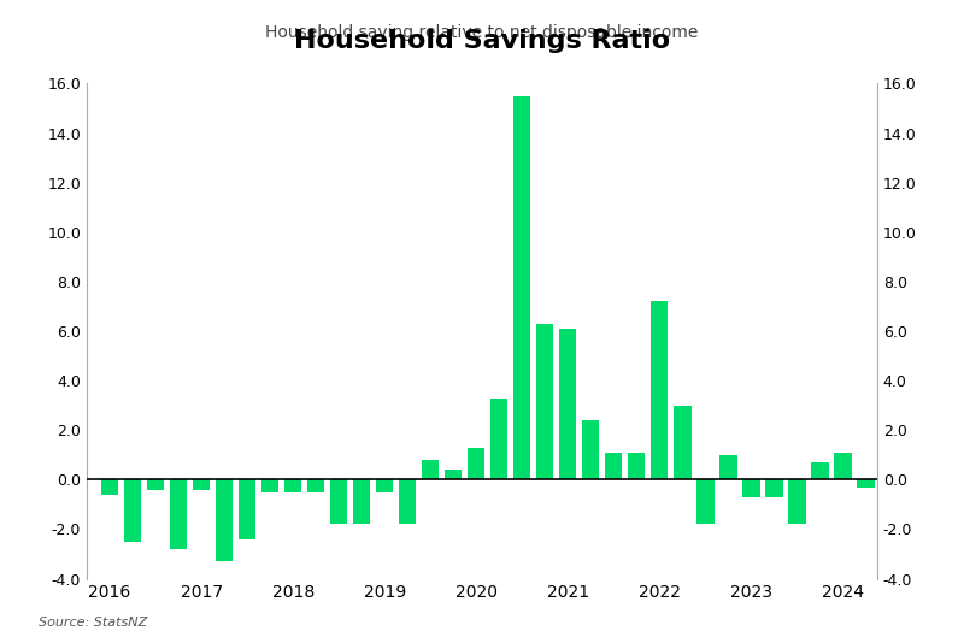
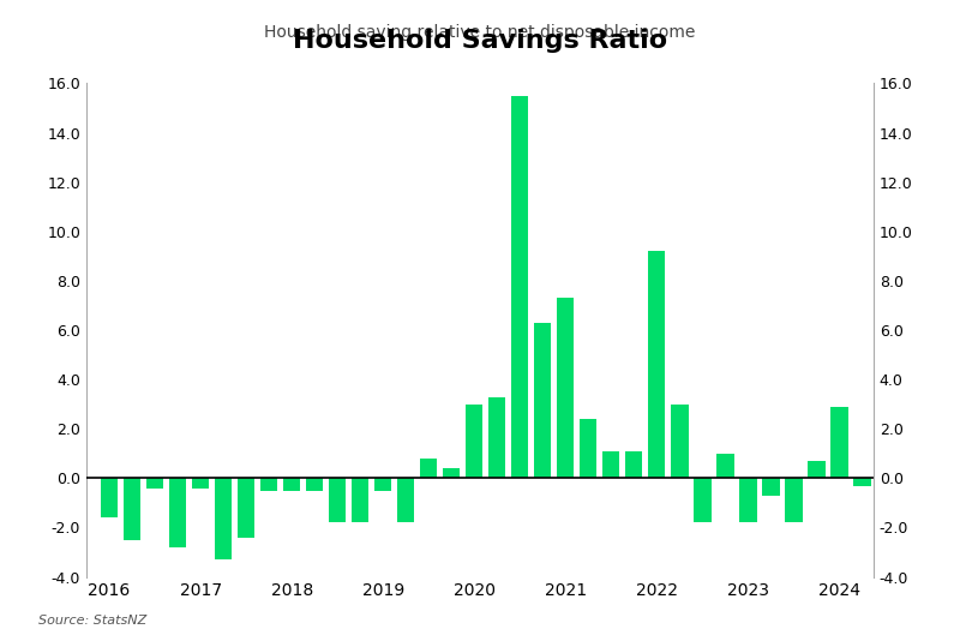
2016: -0.6 -> -1.6
2020: 1.3 -> 3.0
2021: 6.1 -> 7.3
2022: 7.2 -> 9.2
2023: -0.7 -> -1.8
2024: 1.1 -> 2.9
